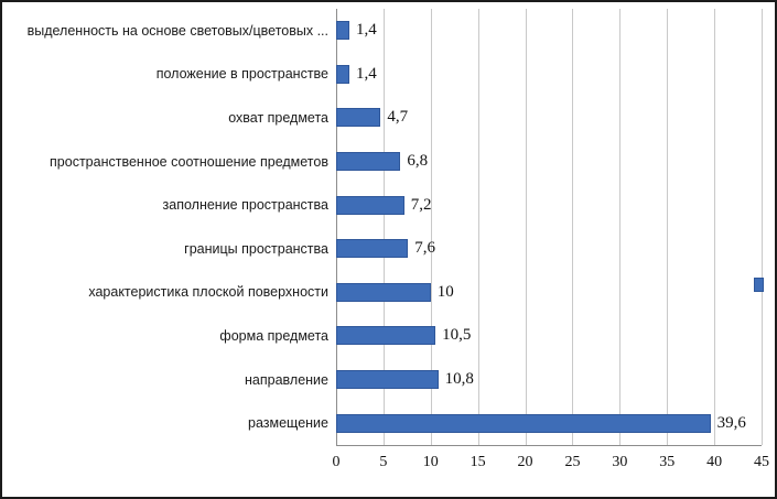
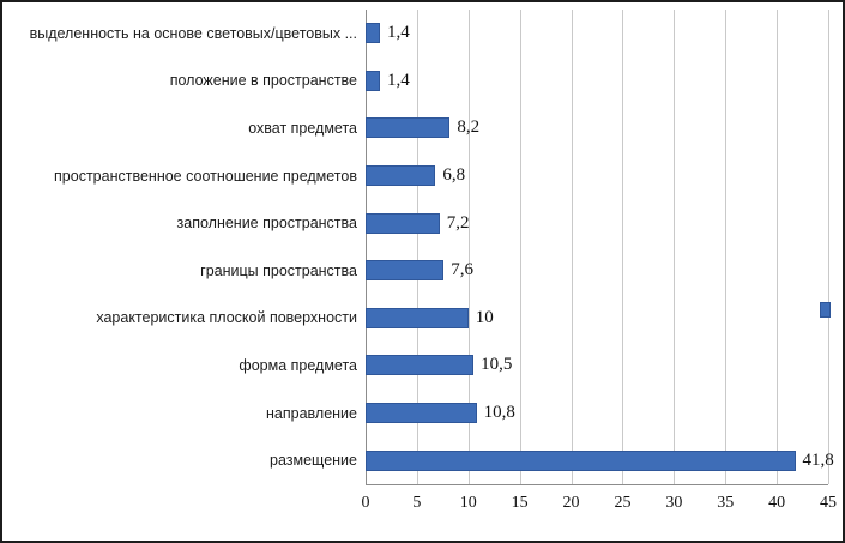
охват предмета: 4,7 -> 8,2
размещение: 39,6 -> 41,8
